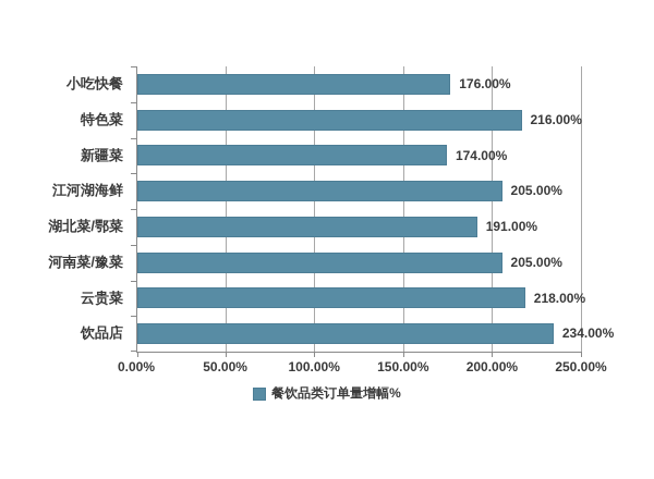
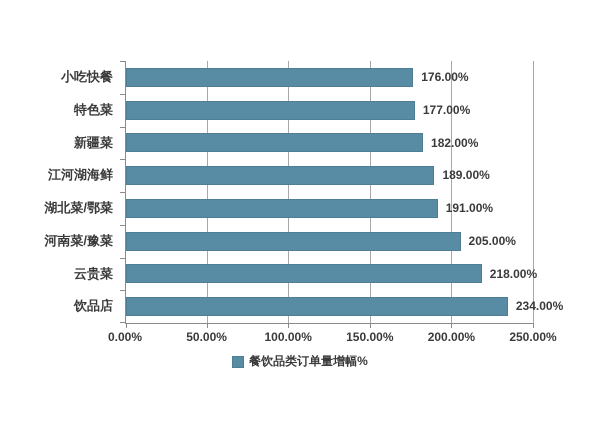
特色菜: 216.00% -> 177.00%
新疆菜: 174.00% -> 182.00%
江河湖海鲜: 205.00% -> 189.00%
